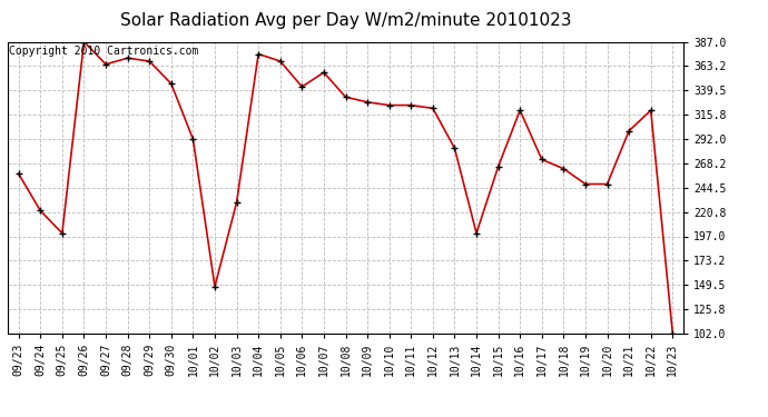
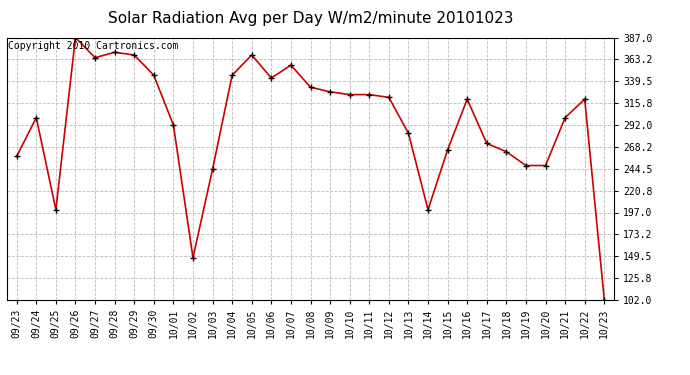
09/24: 222 -> 300
10/03: 230 -> 244
10/04: 375 -> 346
